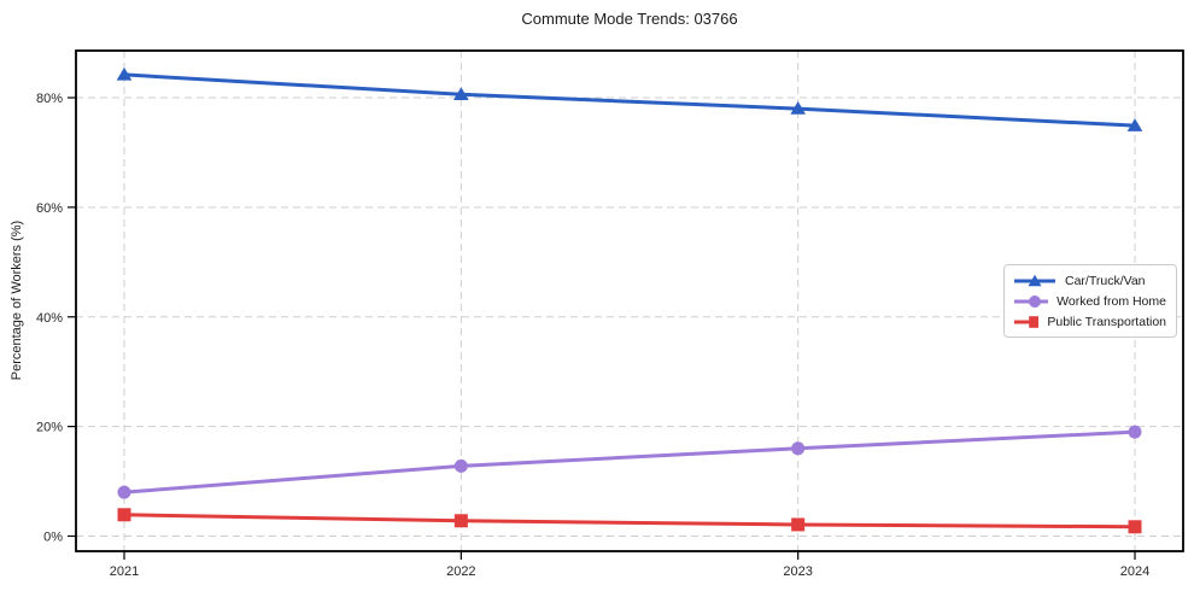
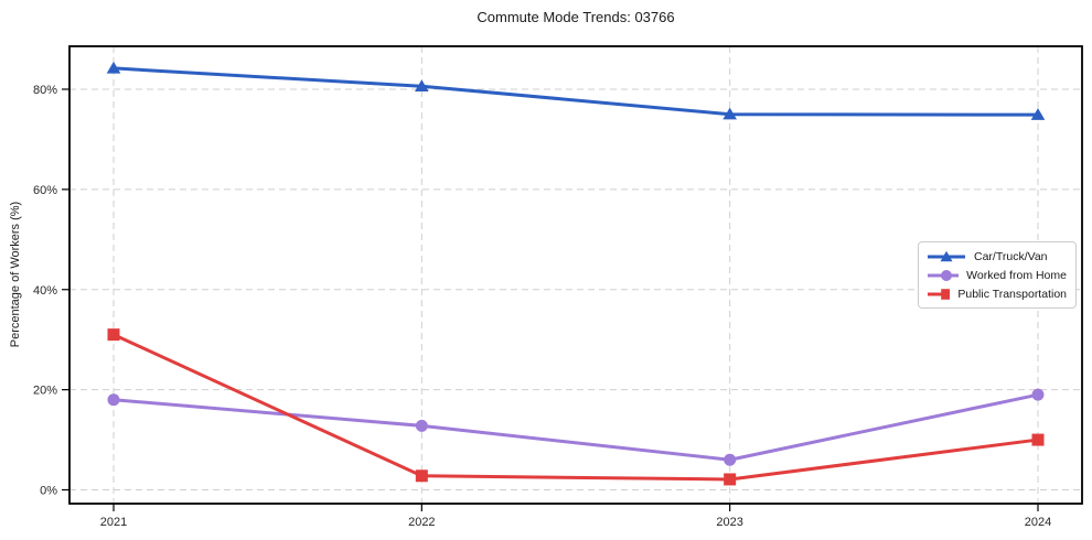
Worked from Home/2021: 8% -> 18%
Public Transportation/2021: 4% -> 31%
Car/Truck/Van/2023: 78% -> 75%
Worked from Home/2023: 16% -> 6%
Public Transportation/2024: 2% -> 10%
